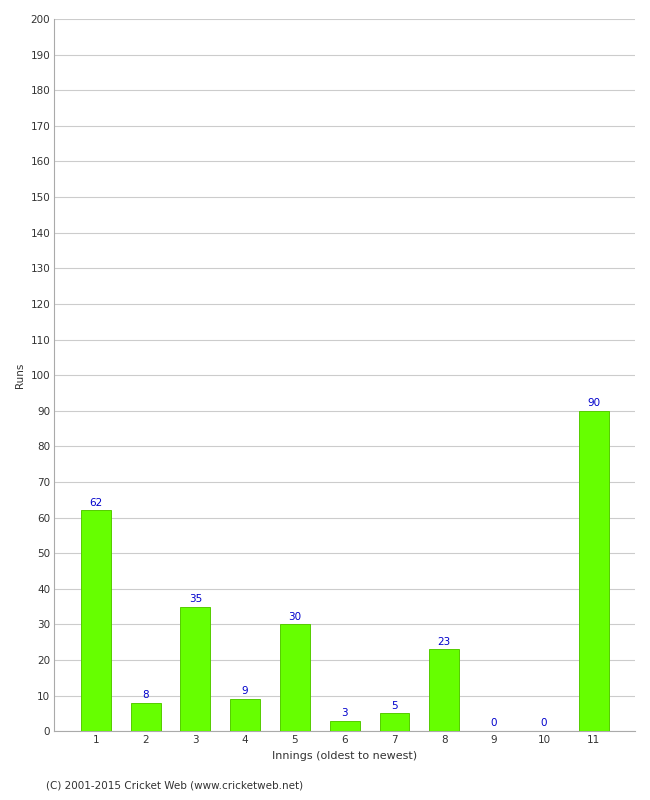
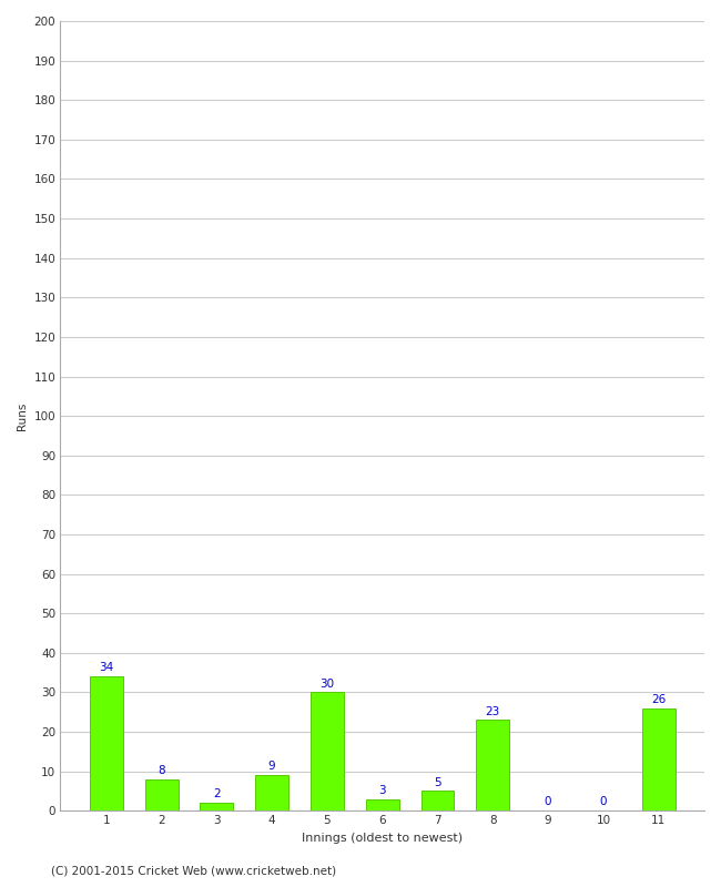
1: 62 -> 34
3: 35 -> 2
11: 90 -> 26
